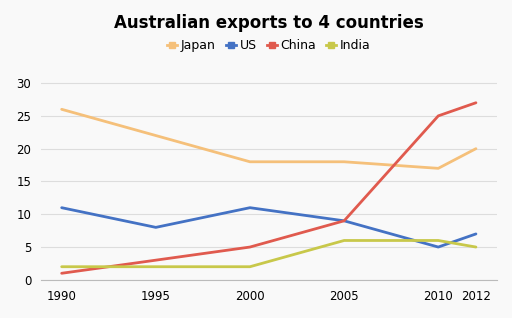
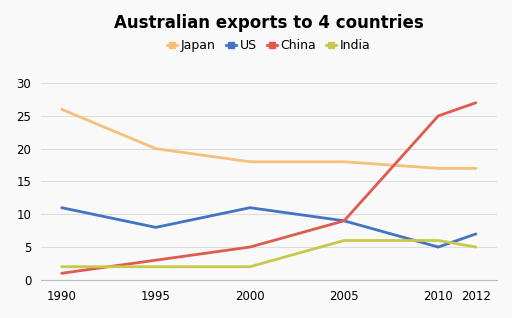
Japan/1995: 22 -> 20
Japan/2012: 20 -> 17
